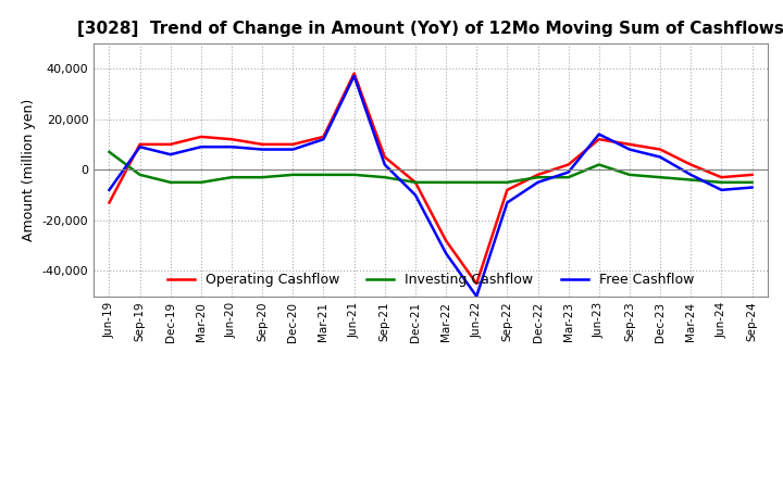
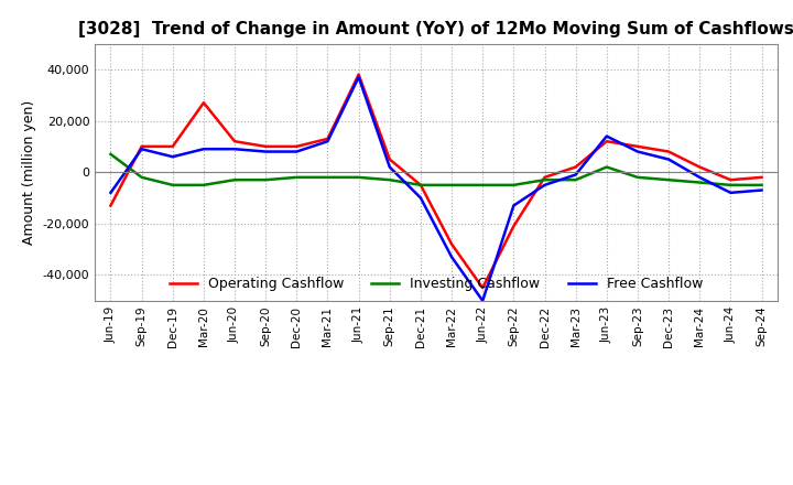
Operating Cashflow/Mar-20: 13,000 -> 27,000
Operating Cashflow/Sep-22: -8,000 -> -21,000
